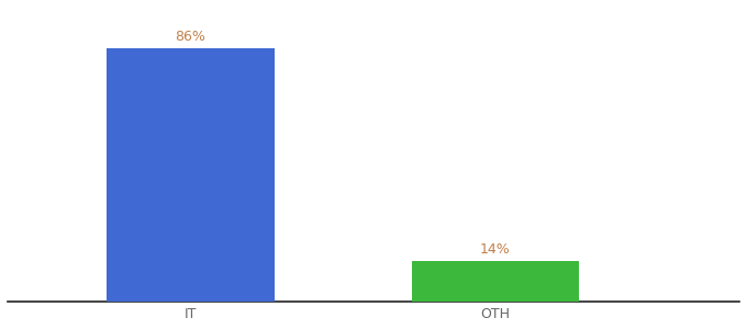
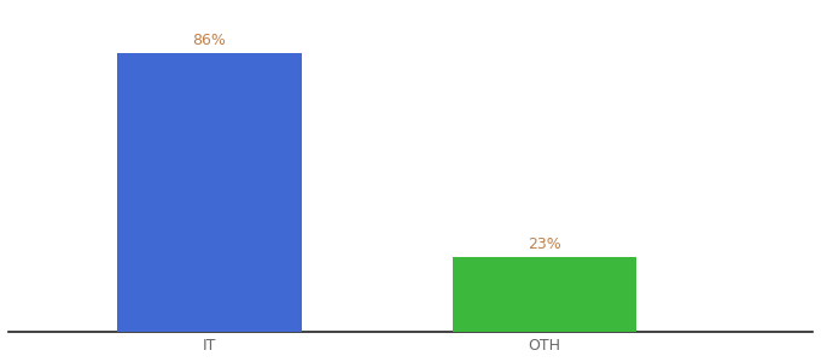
OTH: 14% -> 23%
